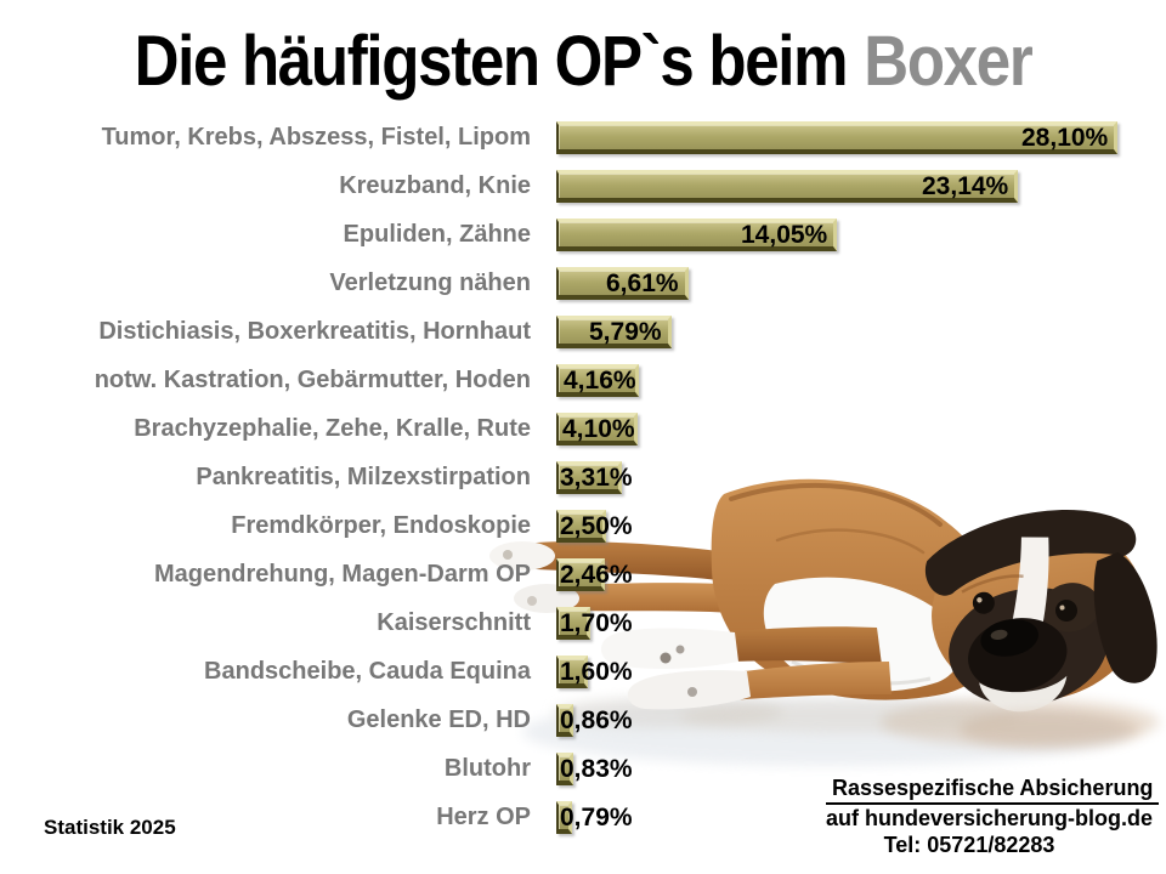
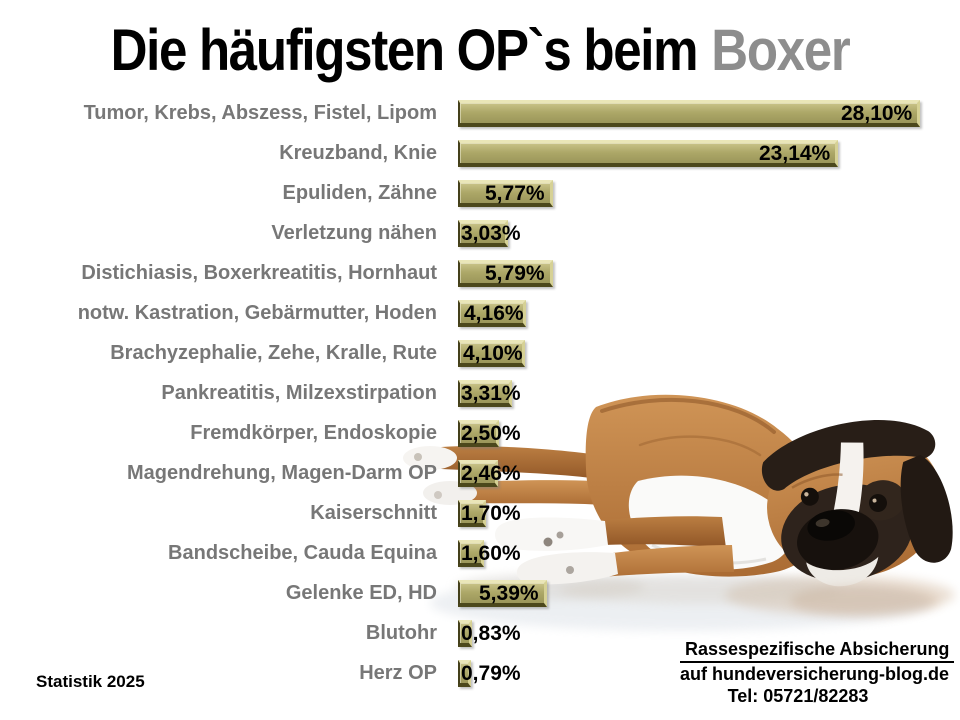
Epuliden, Zähne: 14,05% -> 5,77%
Verletzung nähen: 6,61% -> 3,03%
Gelenke ED, HD: 0,86% -> 5,39%
